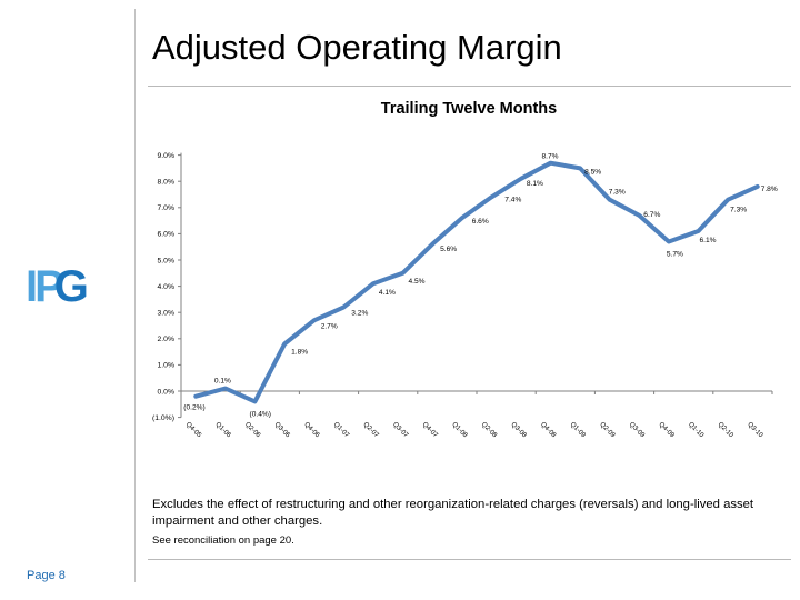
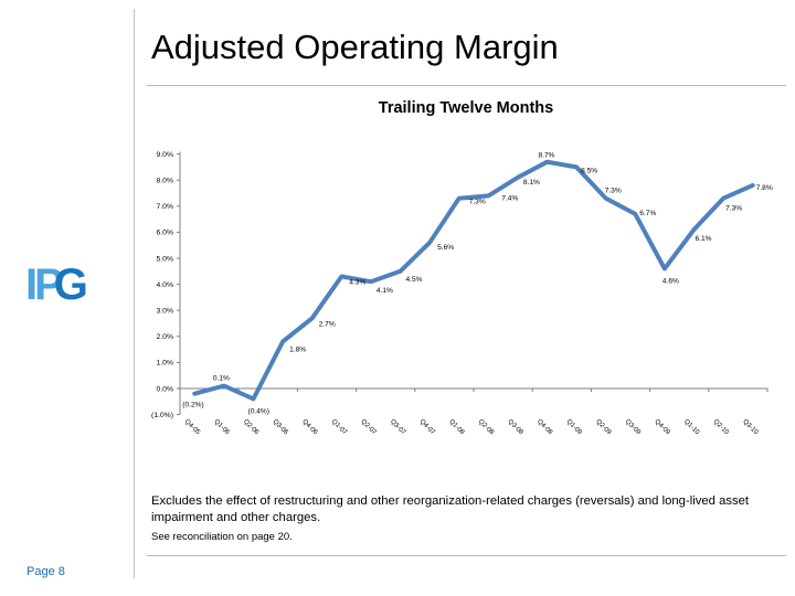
Q1-07: 3.2% -> 4.3%
Q1-08: 6.6% -> 7.3%
Q4-09: 5.7% -> 4.6%
